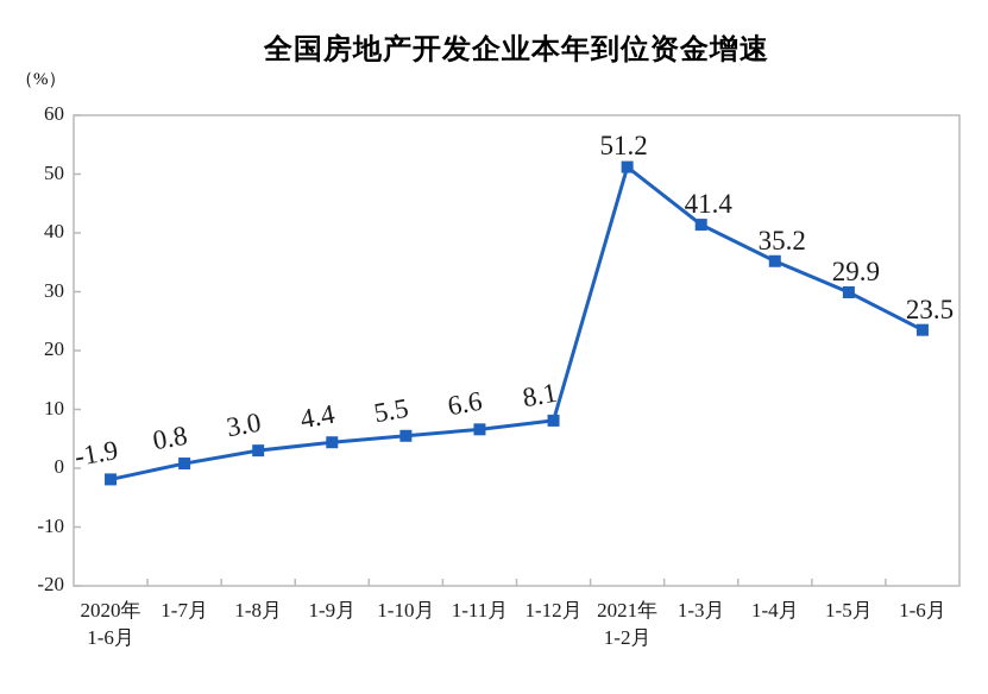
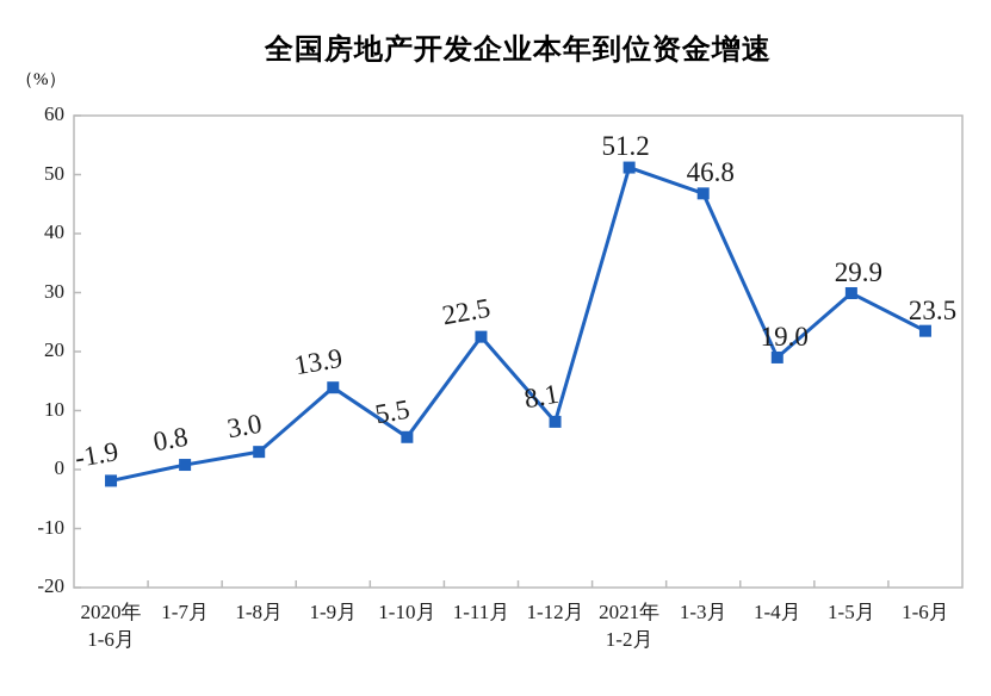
1-9月: 4.4 -> 13.9
1-11月: 6.6 -> 22.5
1-3月: 41.4 -> 46.8
1-4月: 35.2 -> 19.0
